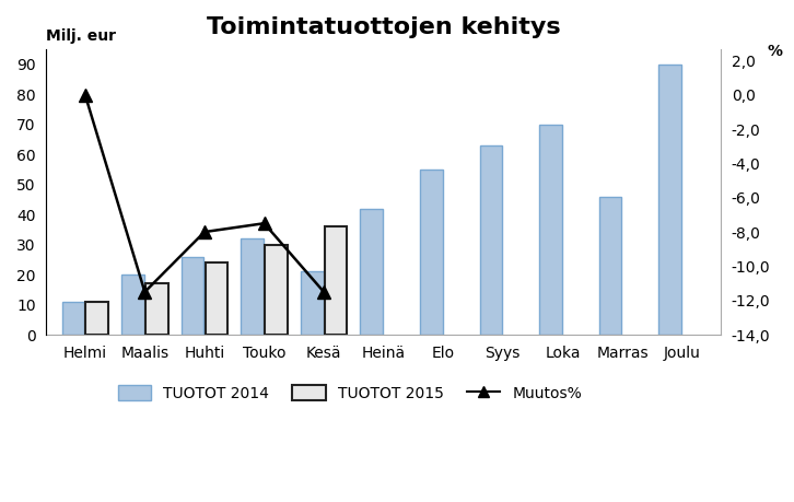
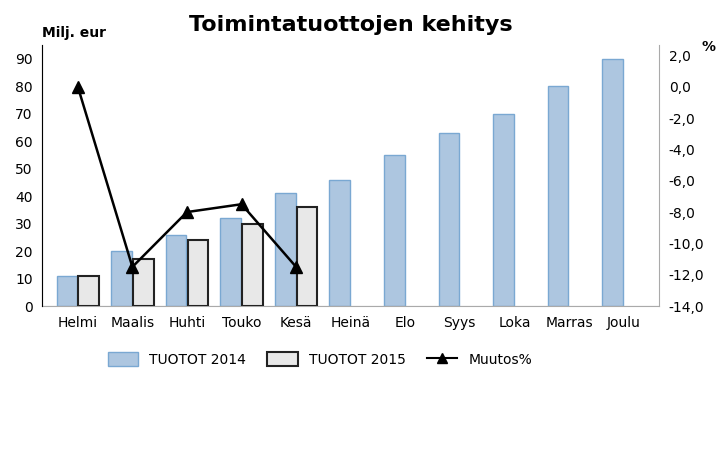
TUOTOT 2014/Kesä: 21 -> 41
TUOTOT 2014/Heinä: 42 -> 46
TUOTOT 2014/Marras: 46 -> 80
